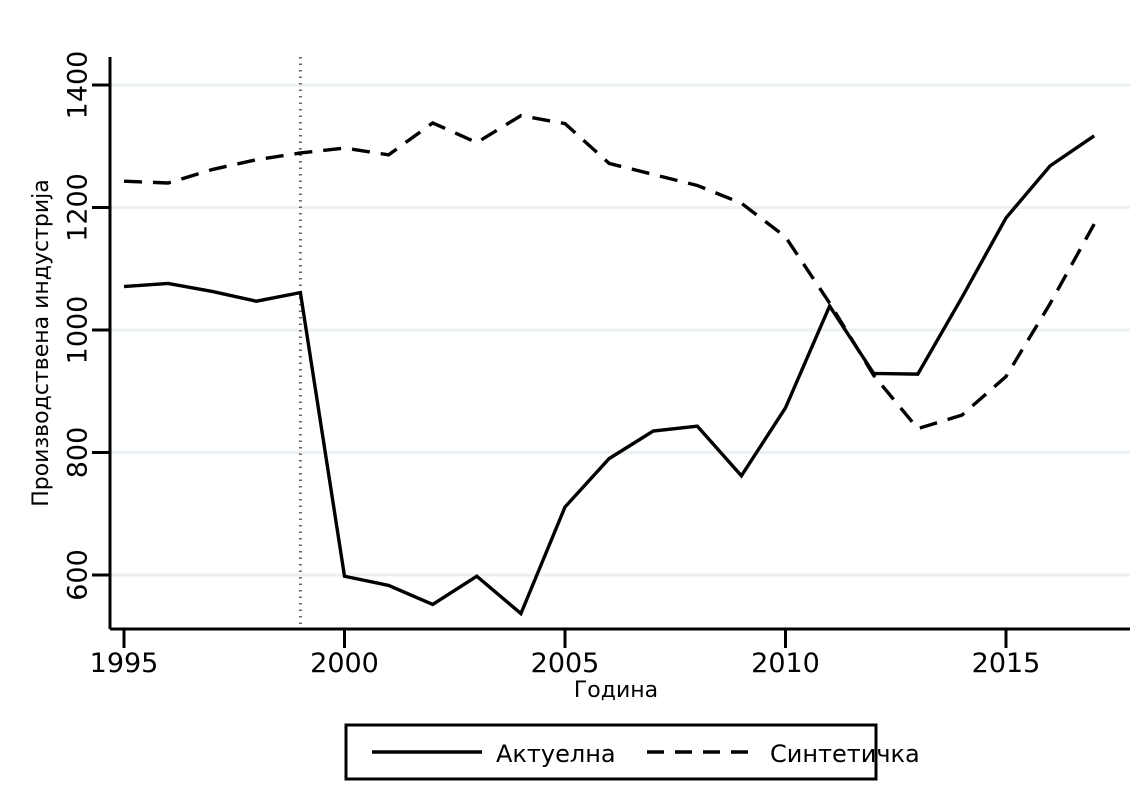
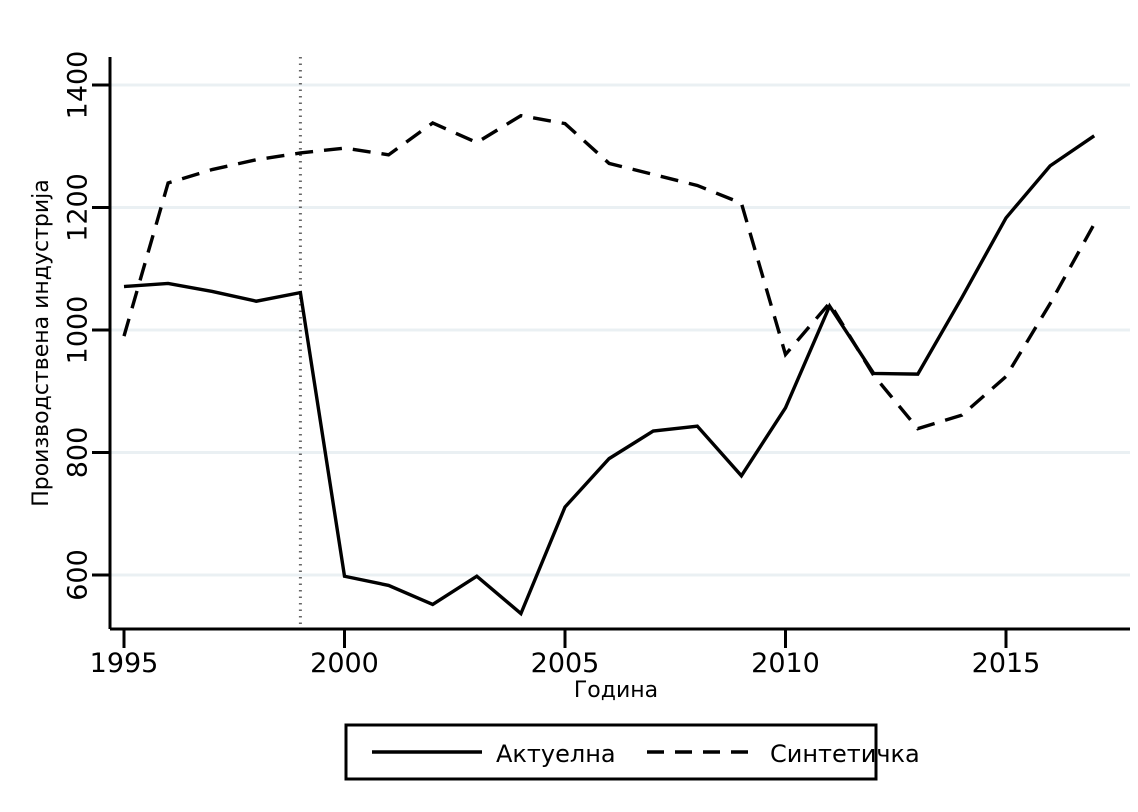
Синтетичка/1995: 1240 -> 990
Синтетичка/2010: 1150 -> 960
